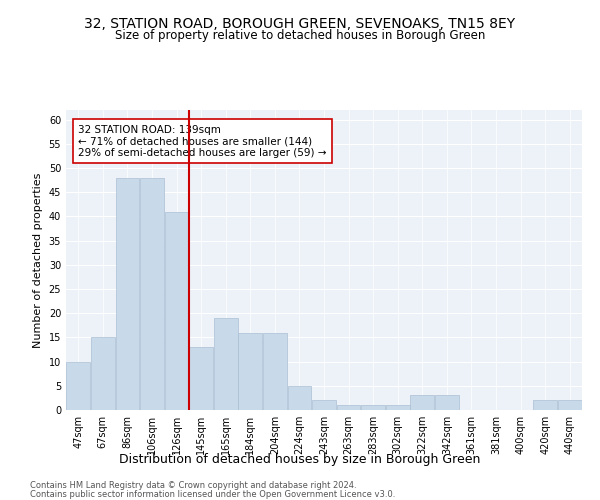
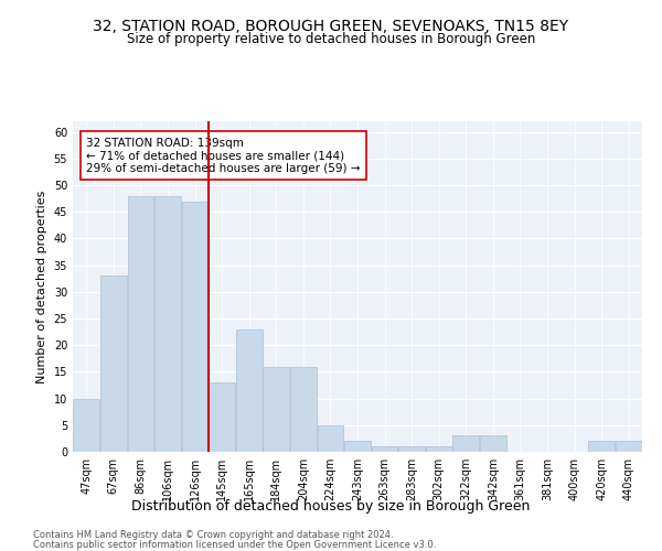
67sqm: 15 -> 33
126sqm: 41 -> 47
165sqm: 19 -> 23
